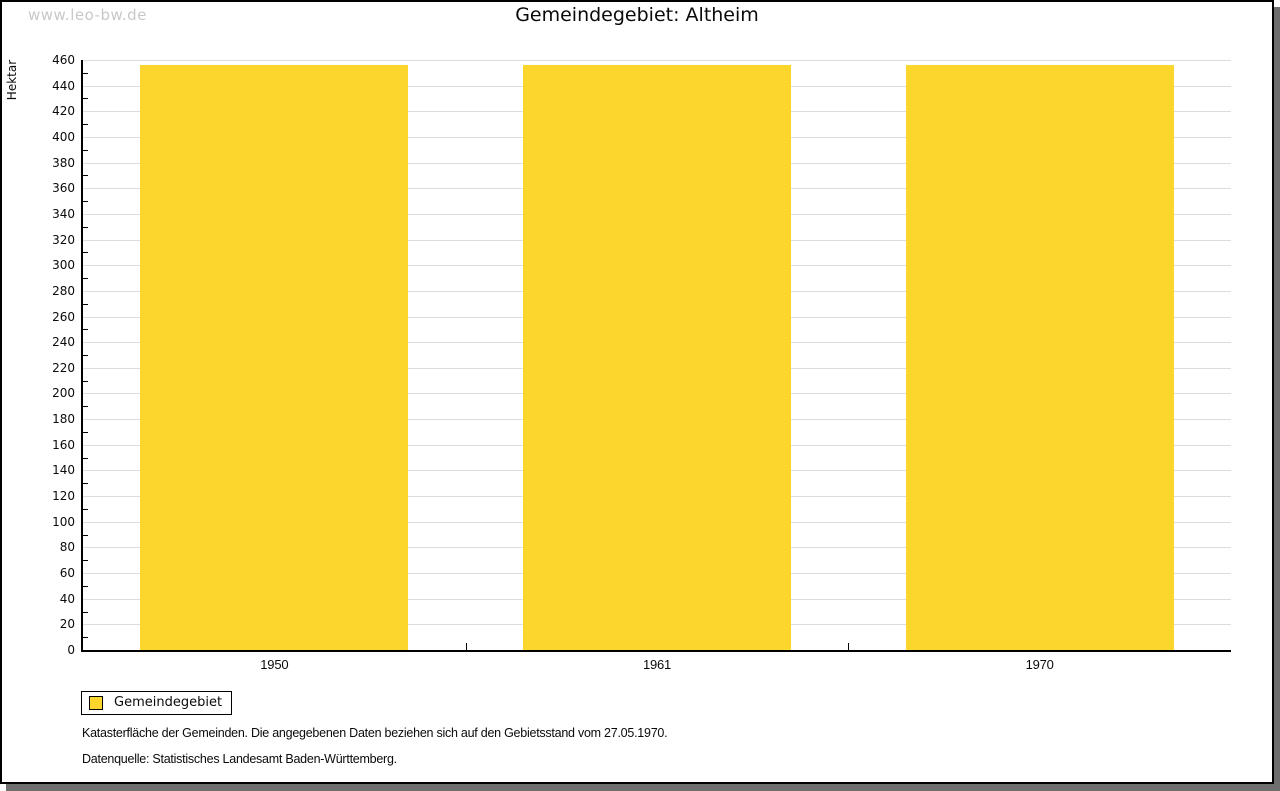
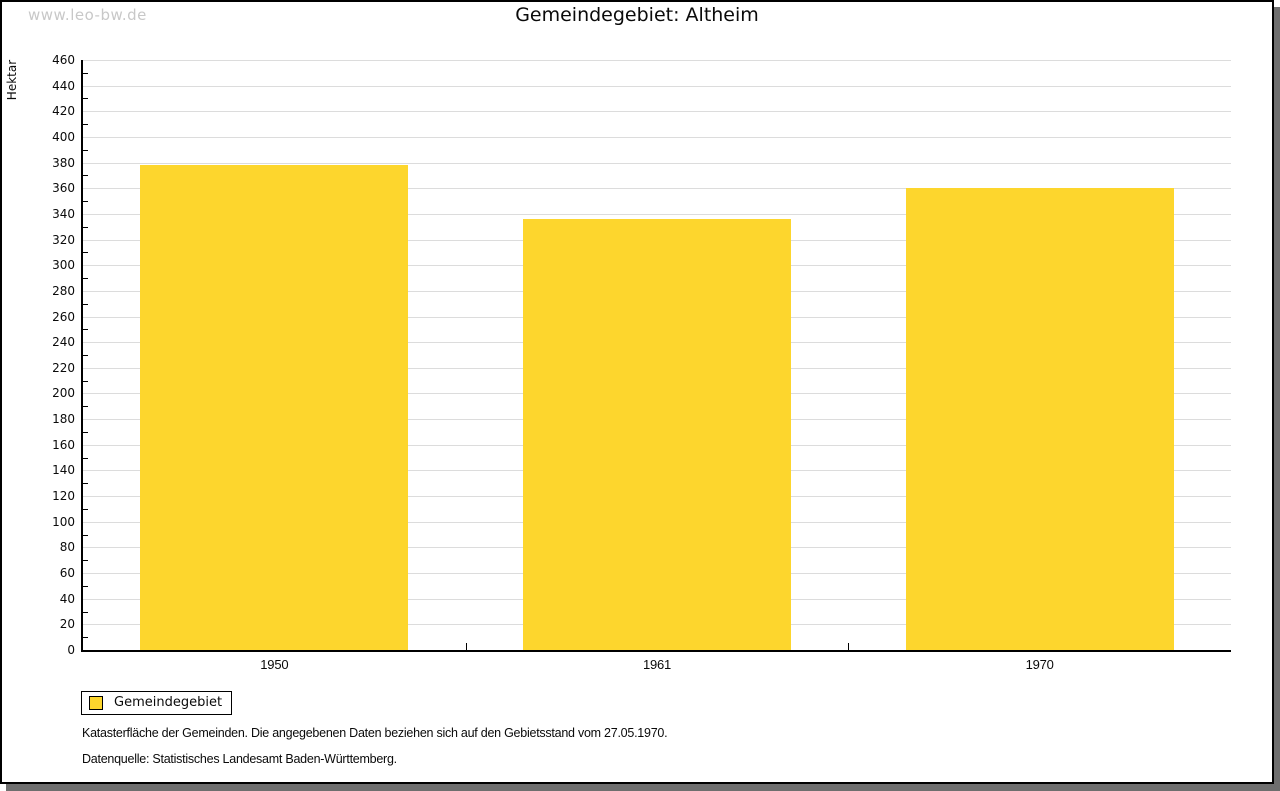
1950: 456 -> 378
1961: 456 -> 336
1970: 456 -> 360
